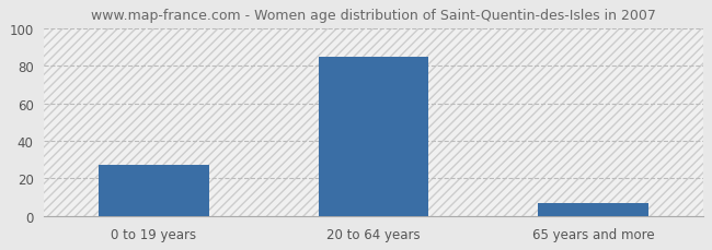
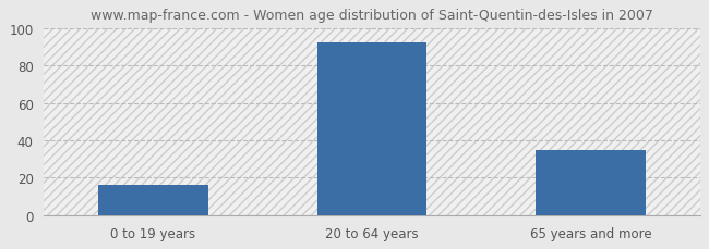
0 to 19 years: 27 -> 16
20 to 64 years: 85 -> 92
65 years and more: 7 -> 35
